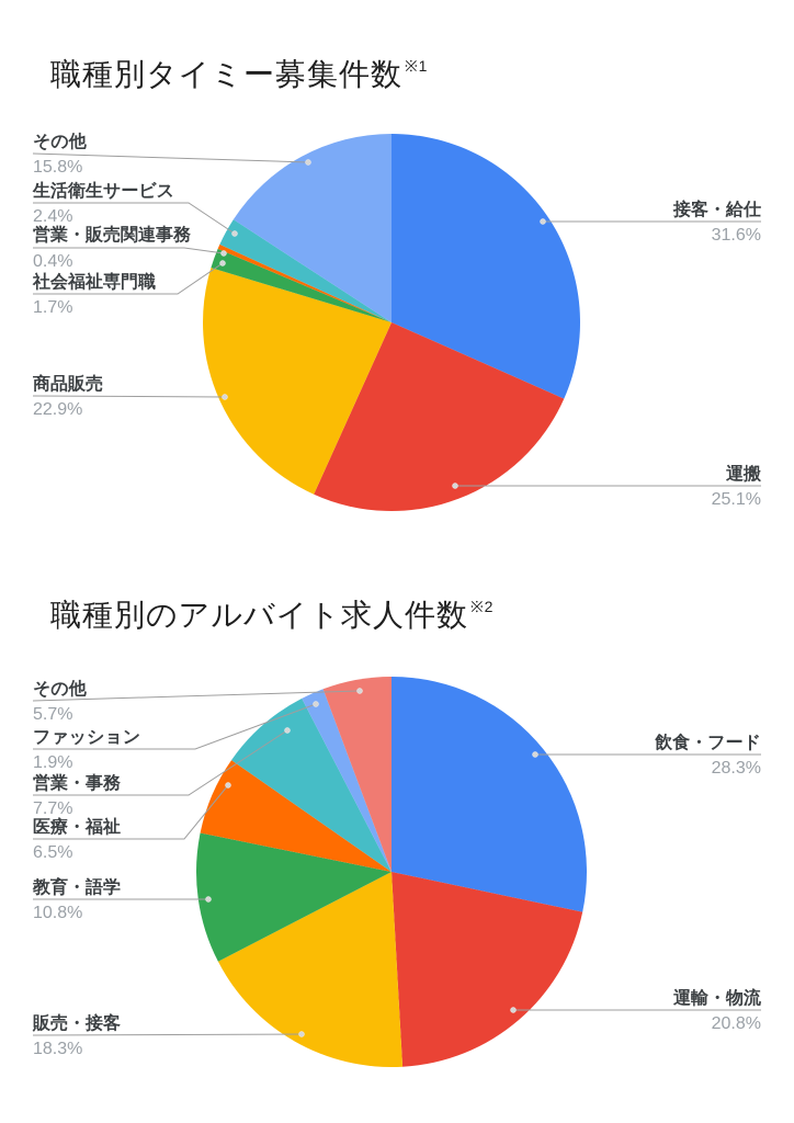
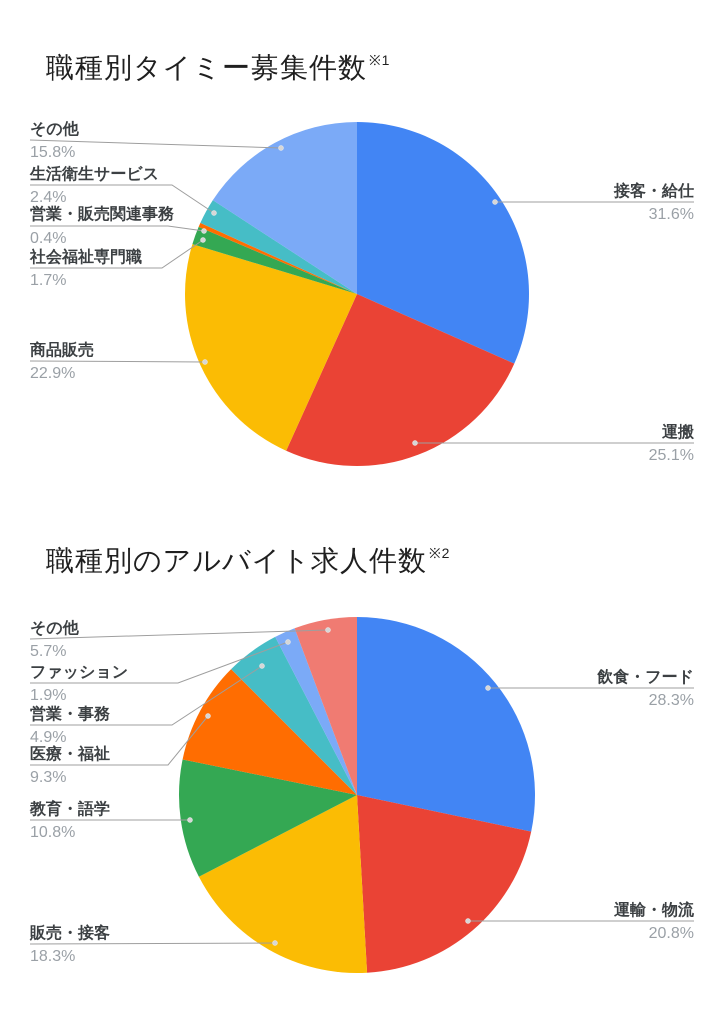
職種別のアルバイト求人件数/医療・福祉: 6.5% -> 9.3%
職種別のアルバイト求人件数/営業・事務: 7.7% -> 4.9%
